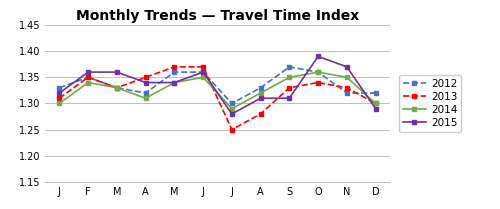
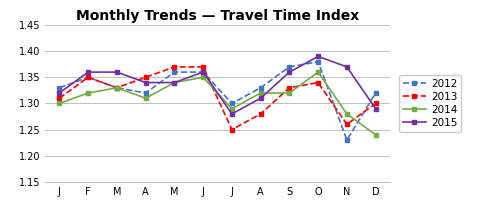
2014/F: 1.34 -> 1.32
2014/S: 1.35 -> 1.32
2015/S: 1.31 -> 1.36
2012/O: 1.36 -> 1.38
2012/N: 1.32 -> 1.23
2013/N: 1.33 -> 1.26
2014/N: 1.35 -> 1.28
2014/D: 1.30 -> 1.24
